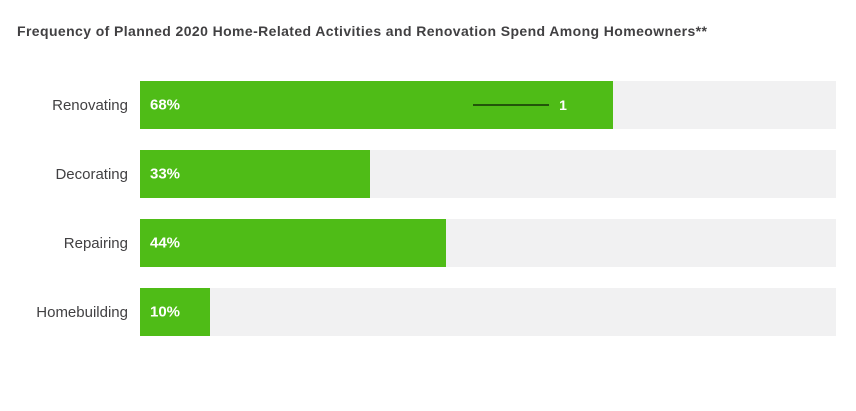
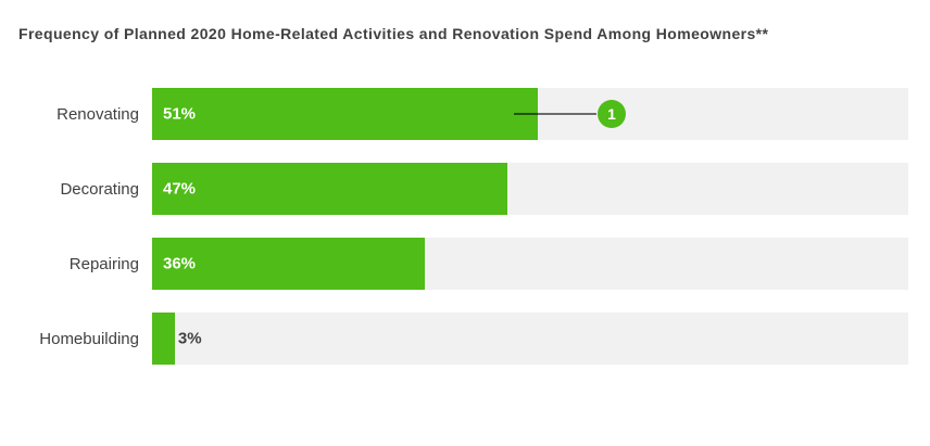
Renovating: 68% -> 51%
Decorating: 33% -> 47%
Repairing: 44% -> 36%
Homebuilding: 10% -> 3%
